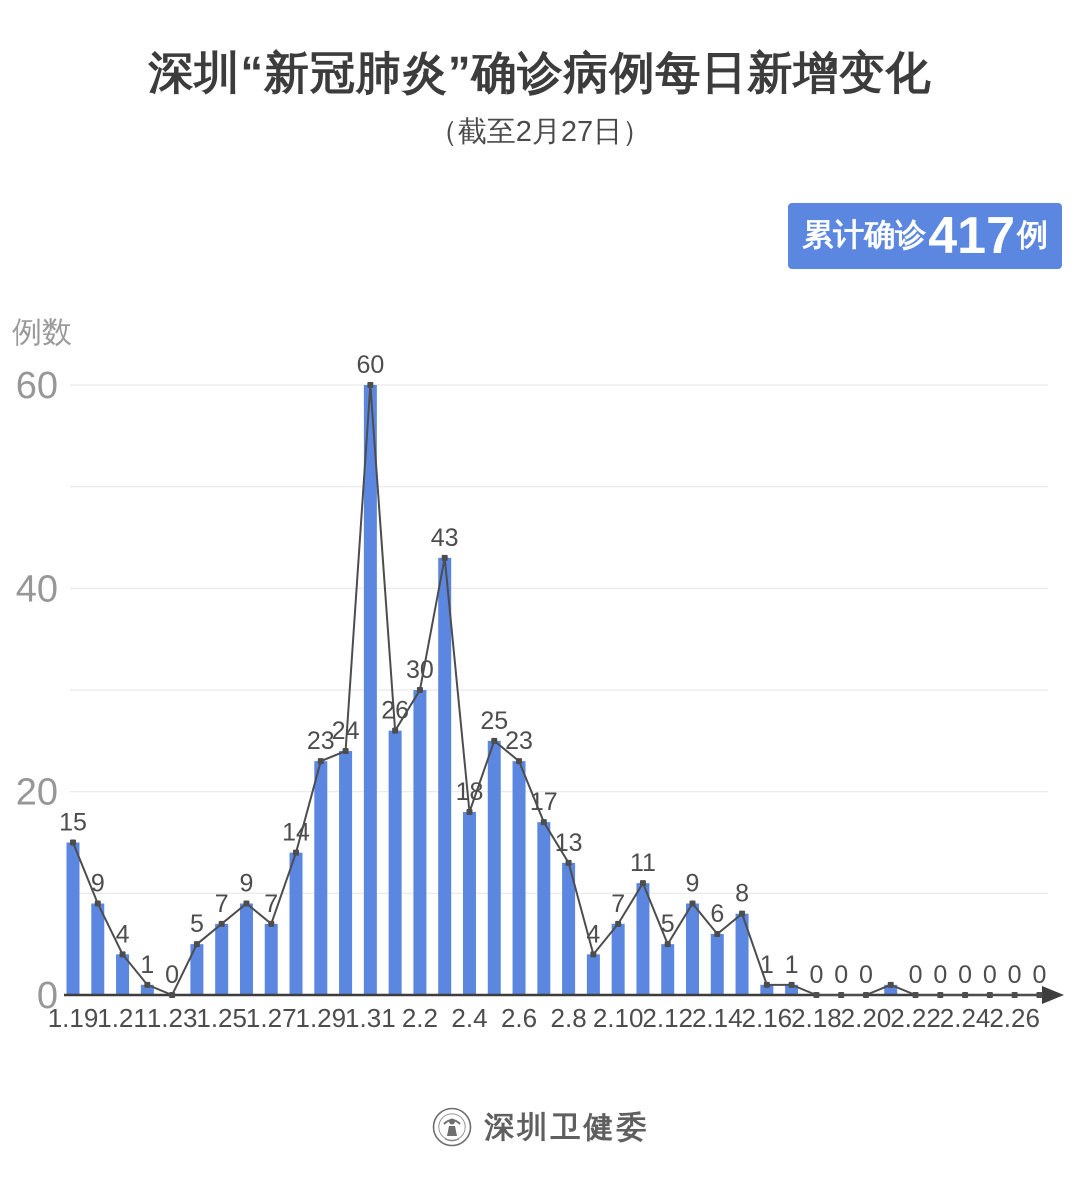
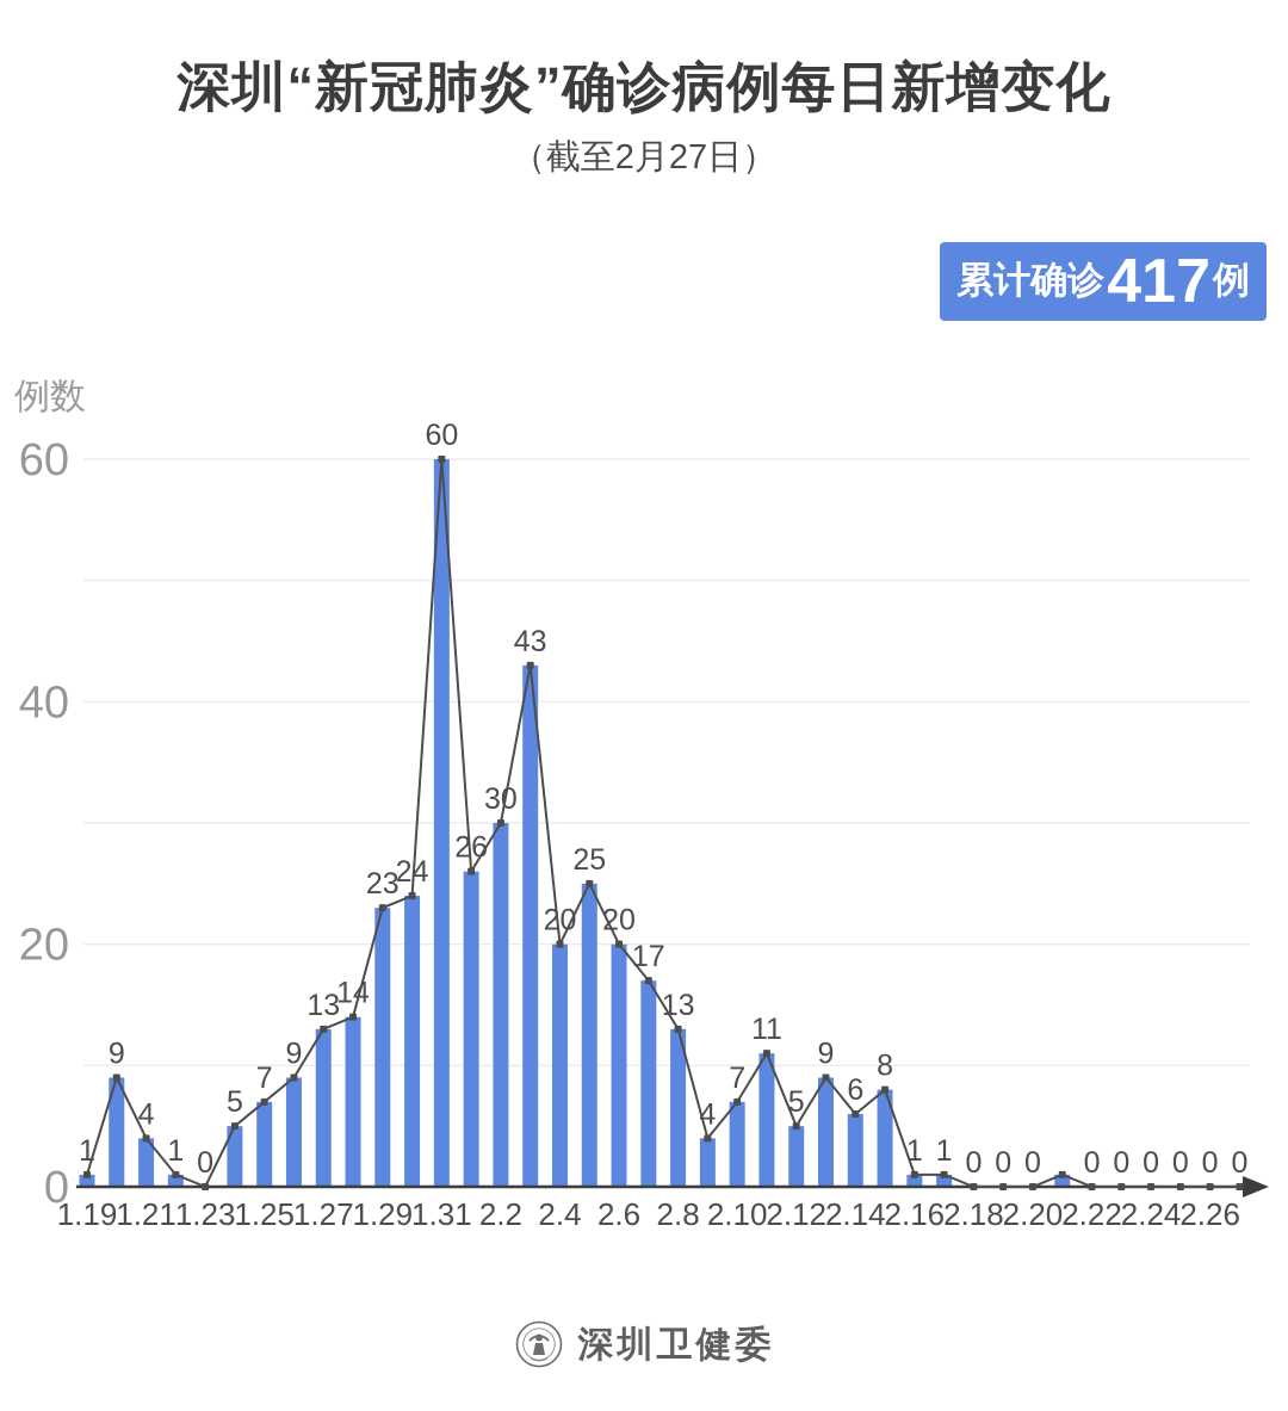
1.19: 15 -> 1
1.27: 7 -> 13
2.4: 18 -> 20
2.6: 23 -> 20
